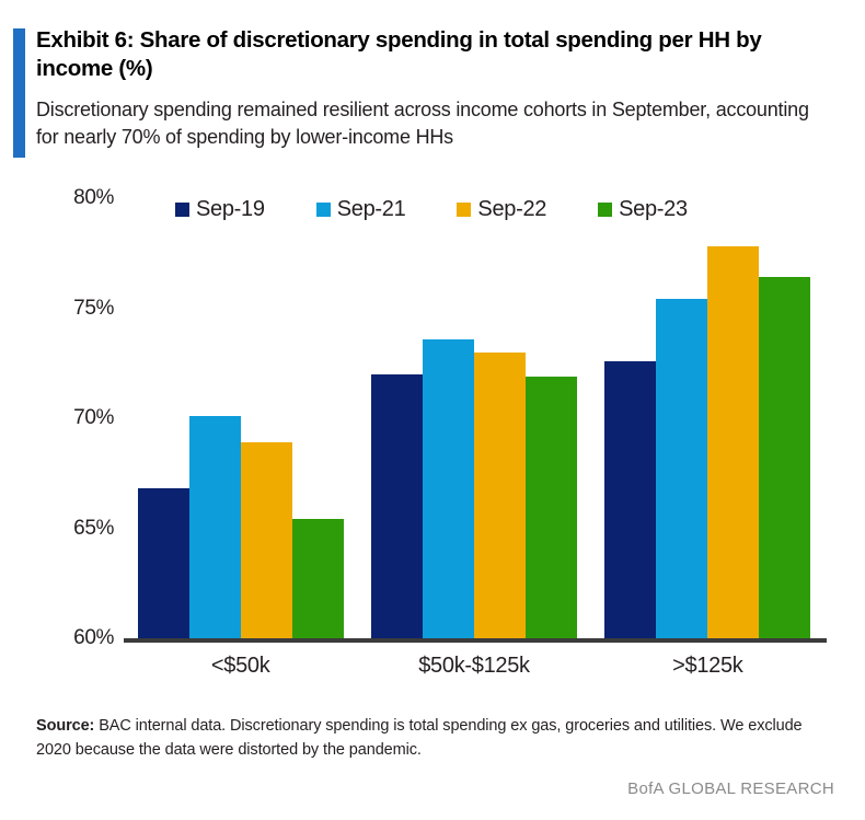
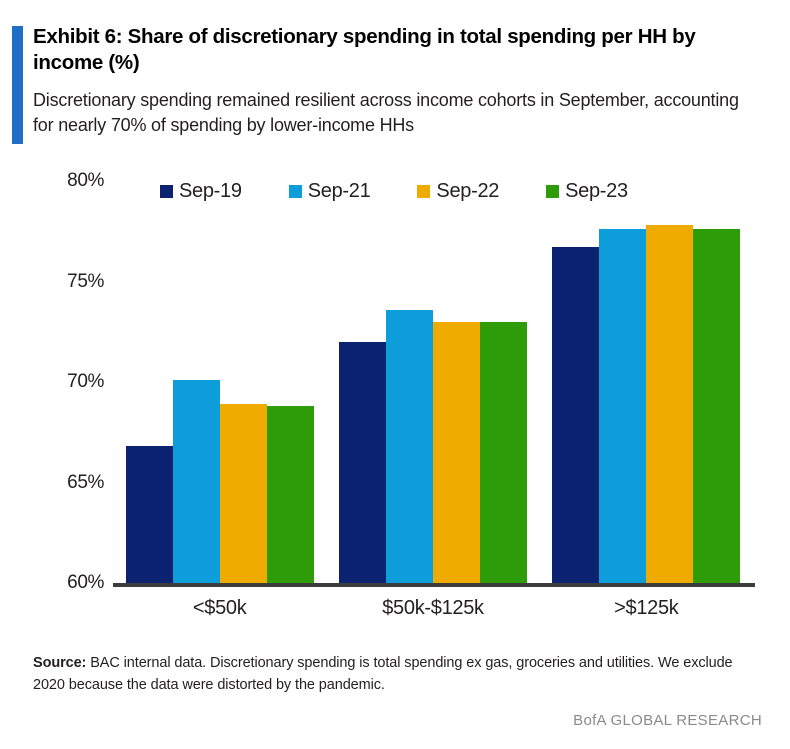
Sep-23/<$50k: 65.4% -> 68.8%
Sep-23/$50k-$125k: 71.9% -> 73.0%
Sep-19/>$125k: 72.6% -> 76.7%
Sep-21/>$125k: 75.4% -> 77.6%
Sep-23/>$125k: 76.4% -> 77.6%
